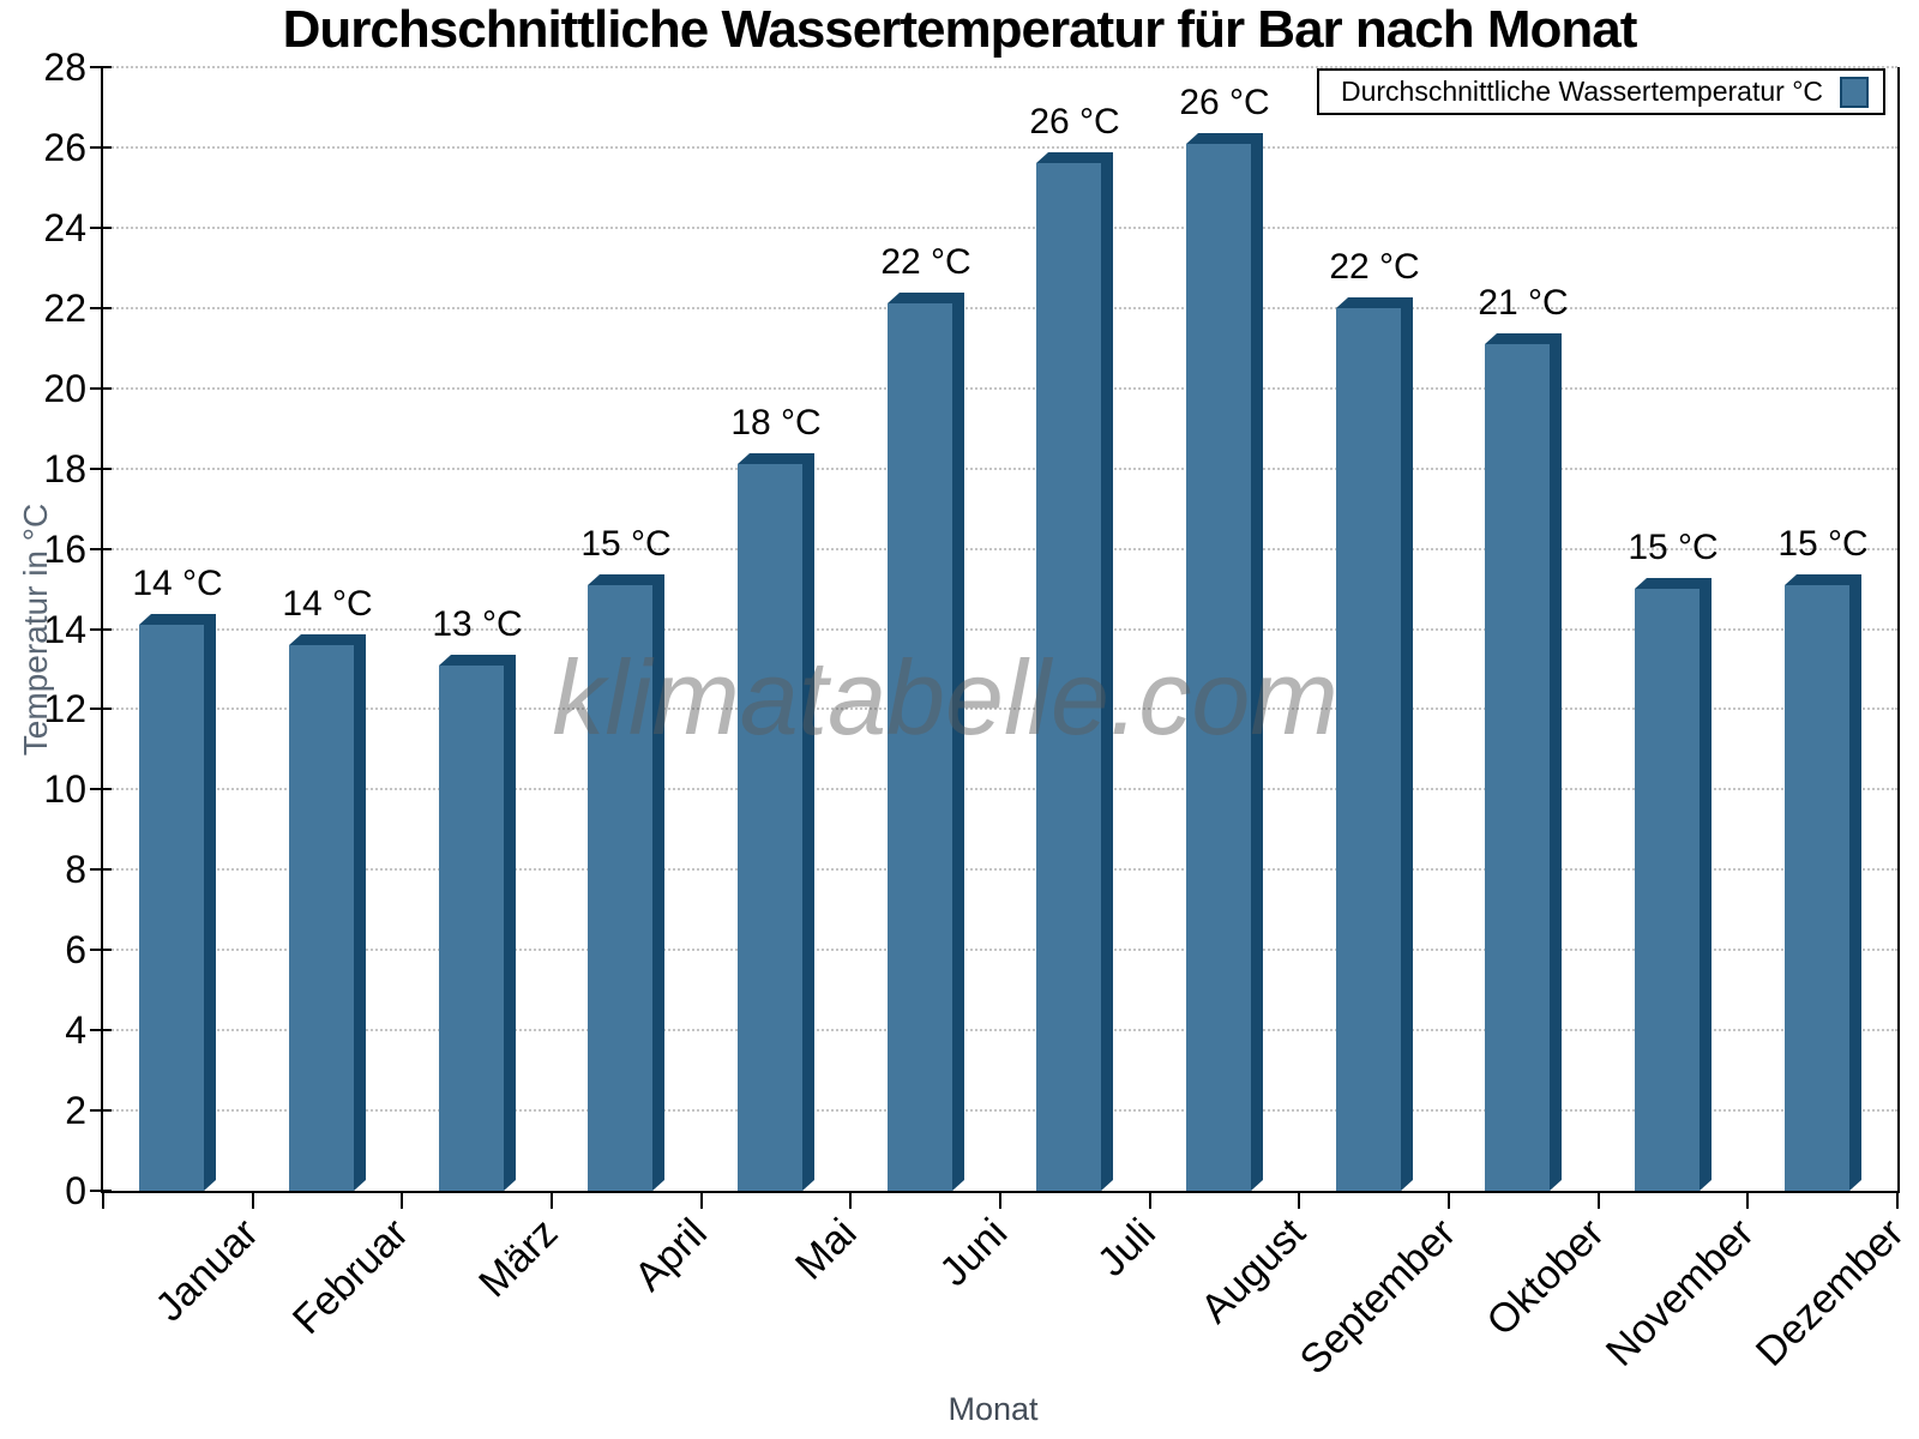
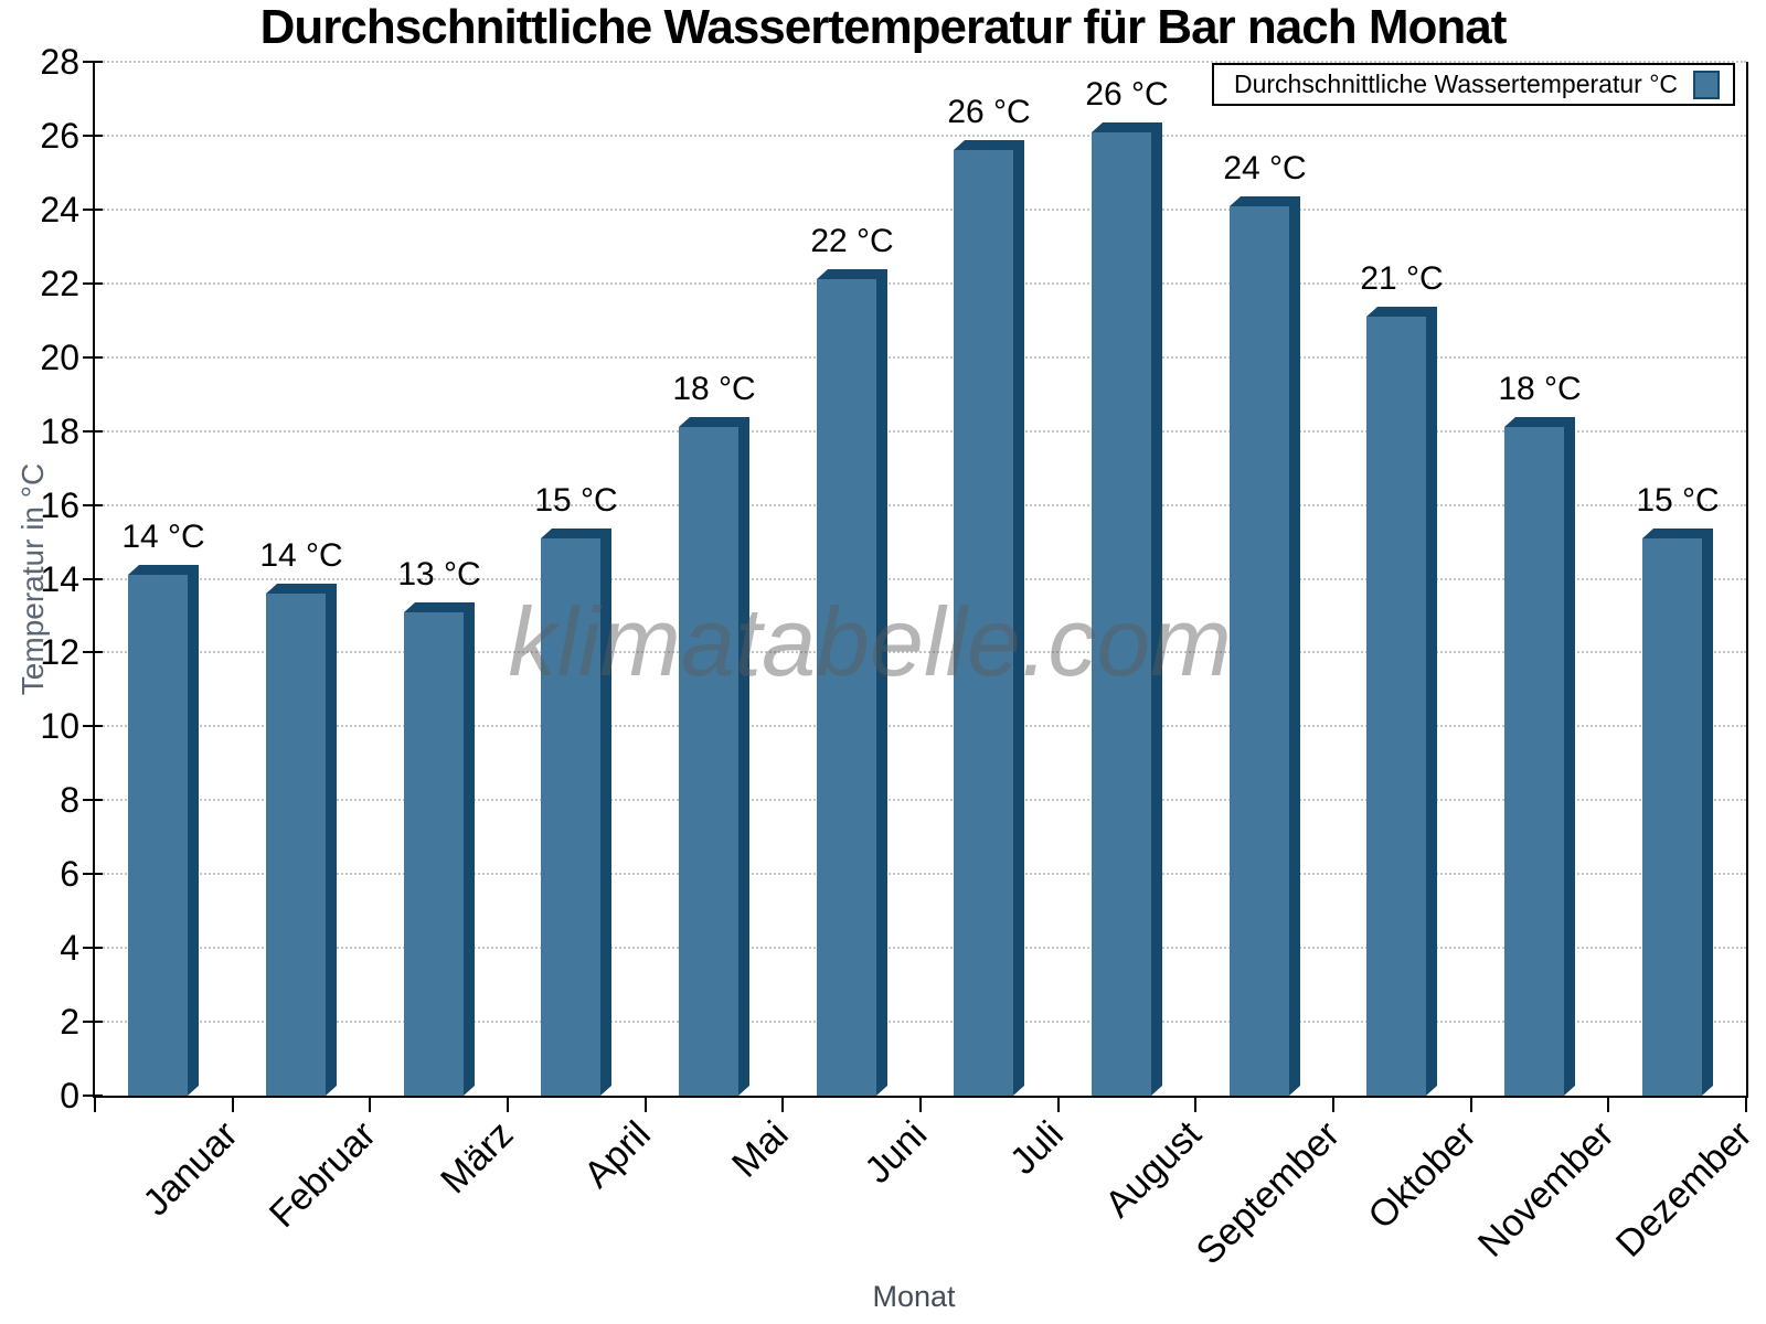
September: 22 -> 24
November: 15 -> 18
